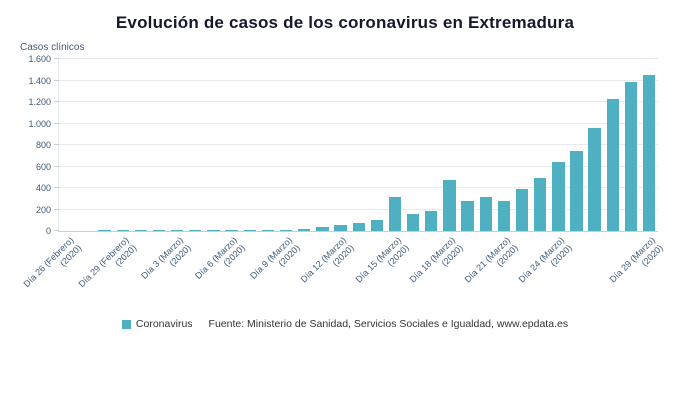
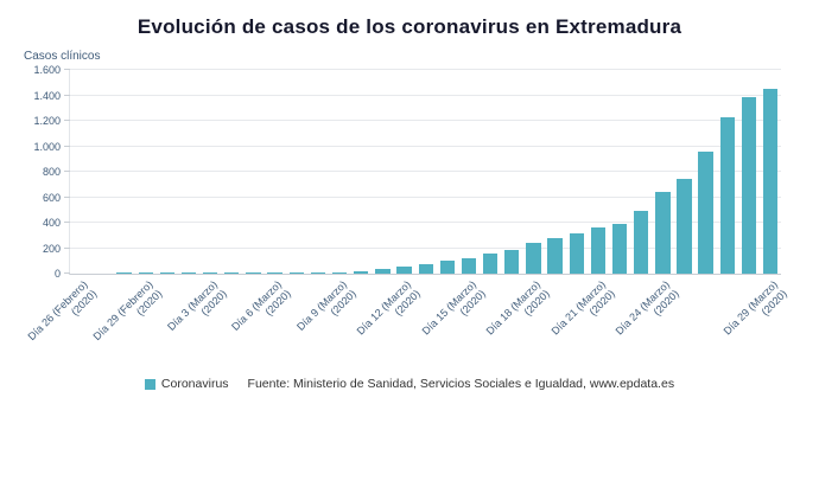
Día 15 (Marzo): 320 -> 120
Día 18 (Marzo): 470 -> 240
Día 21 (Marzo): 280 -> 360
